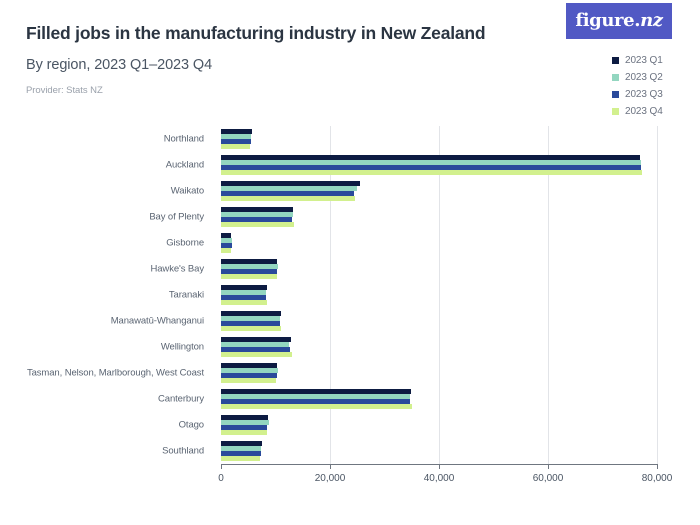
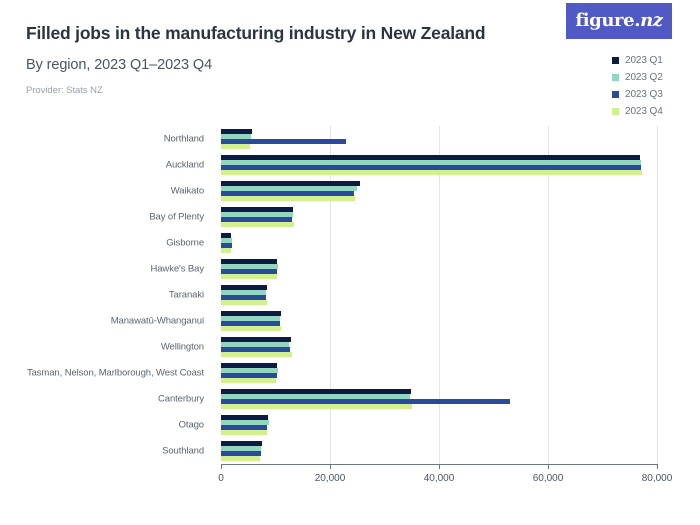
2023 Q3/Northland: 6000 -> 23000
2023 Q3/Canterbury: 35000 -> 53000
